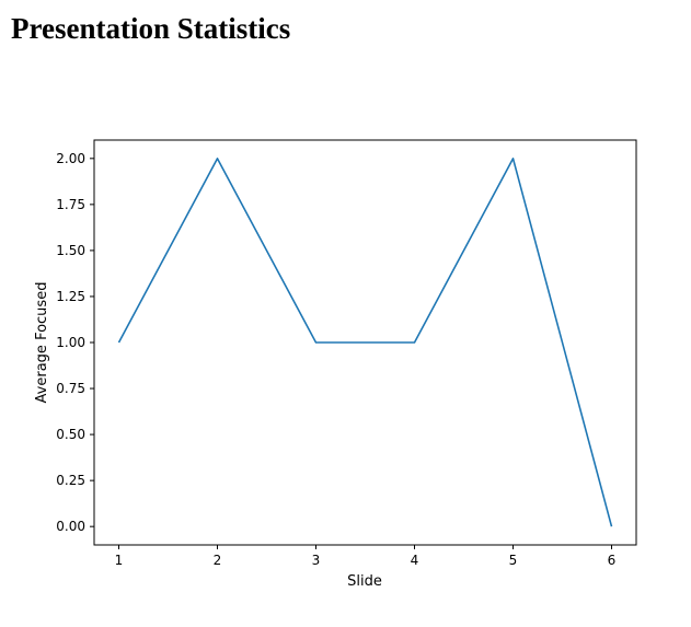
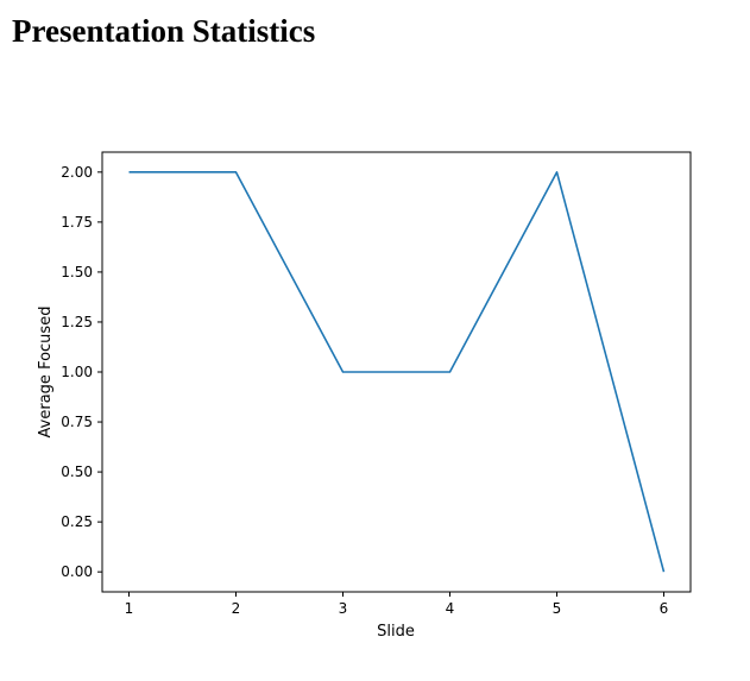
1: 1 -> 2
